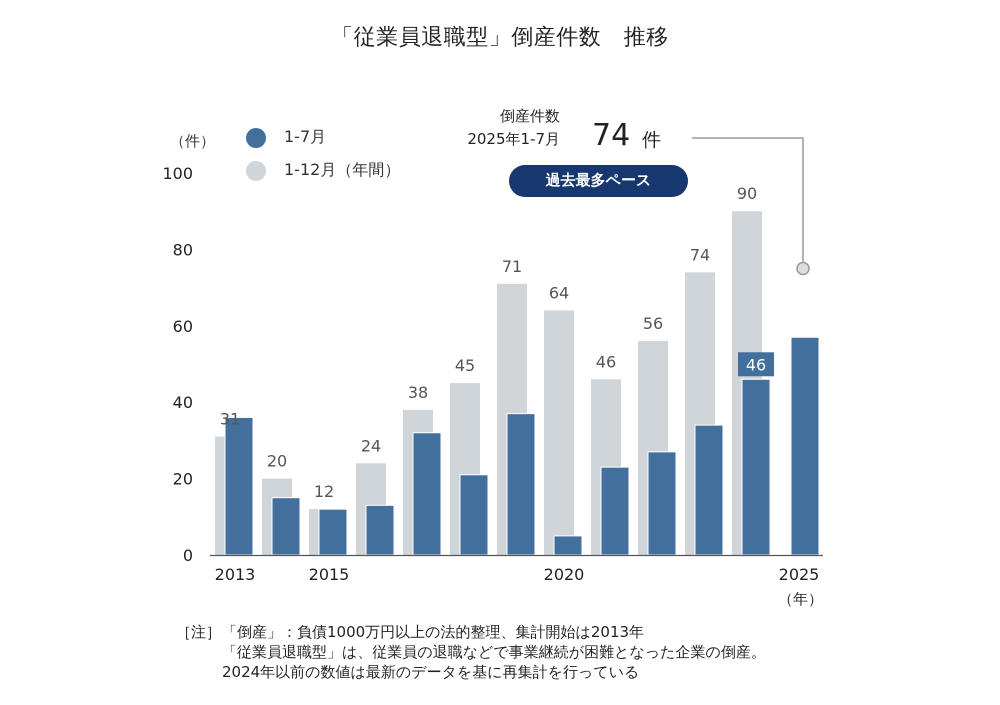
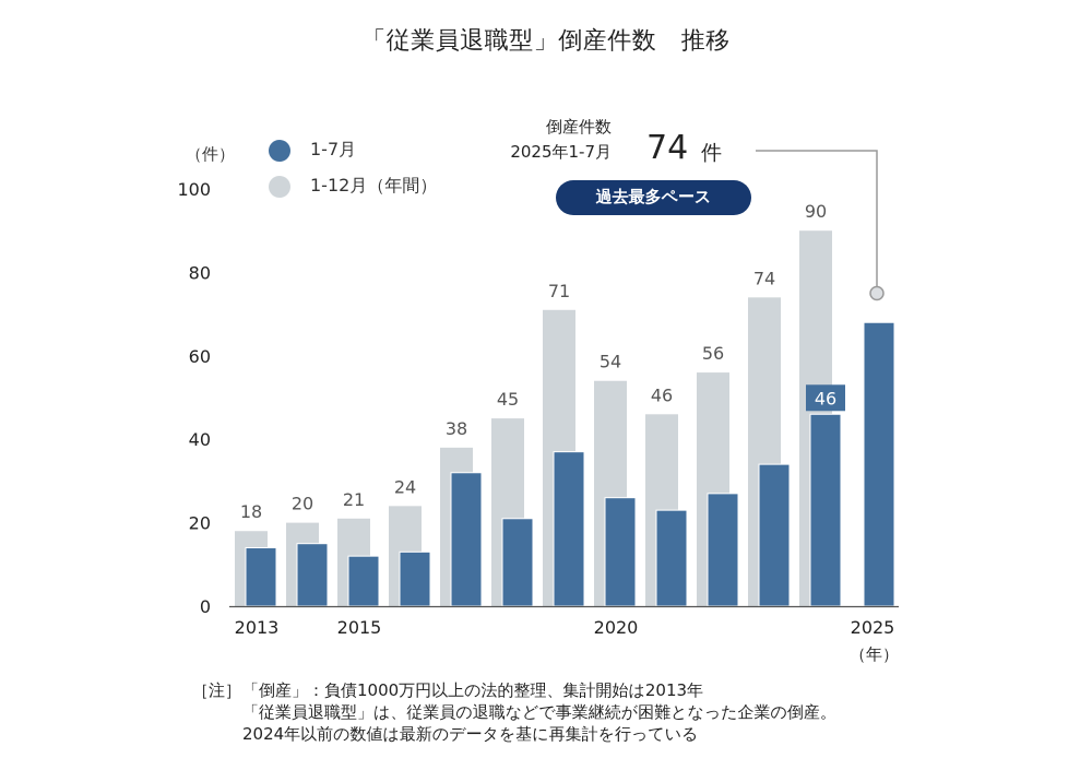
1-12月（年間）/2013: 31 -> 18
1-7月/2013: 36 -> 14
1-12月（年間）/2015: 12 -> 21
1-12月（年間）/2020: 64 -> 54
1-7月/2020: 5 -> 26
1-7月/2025: 57 -> 68
